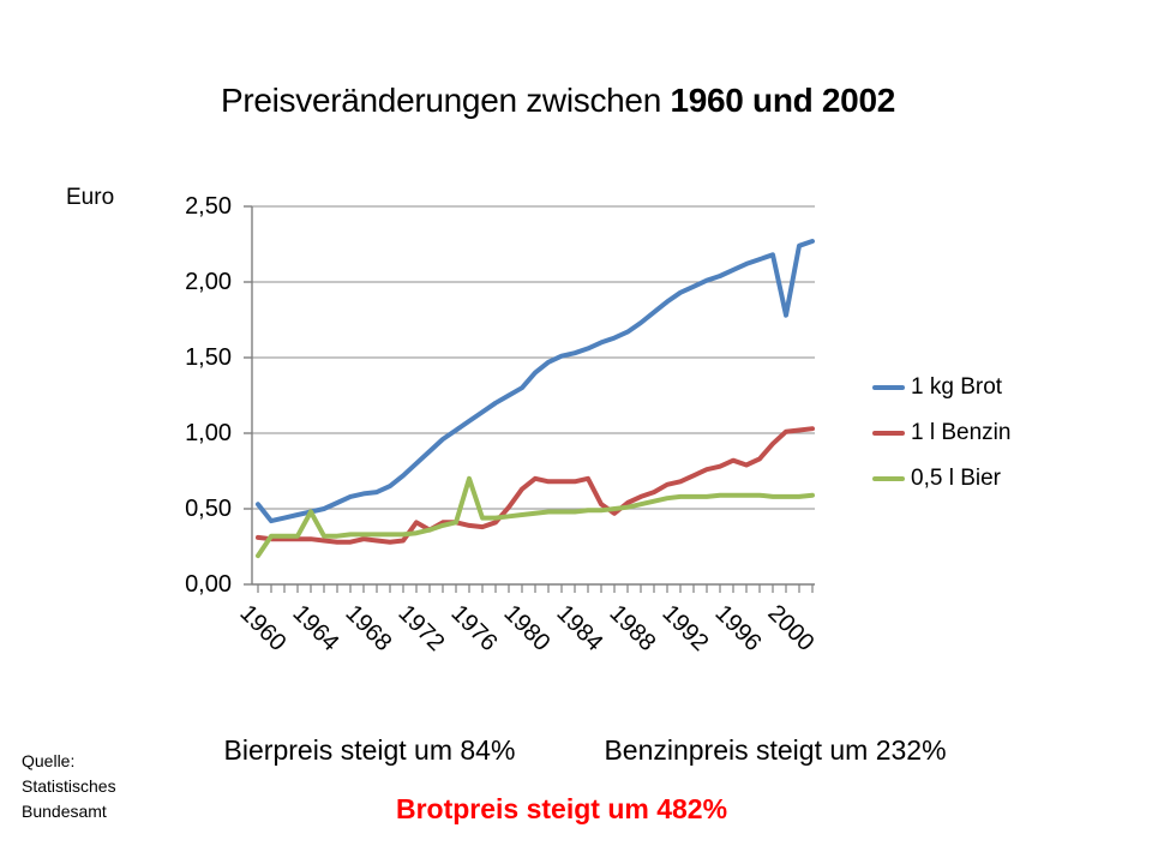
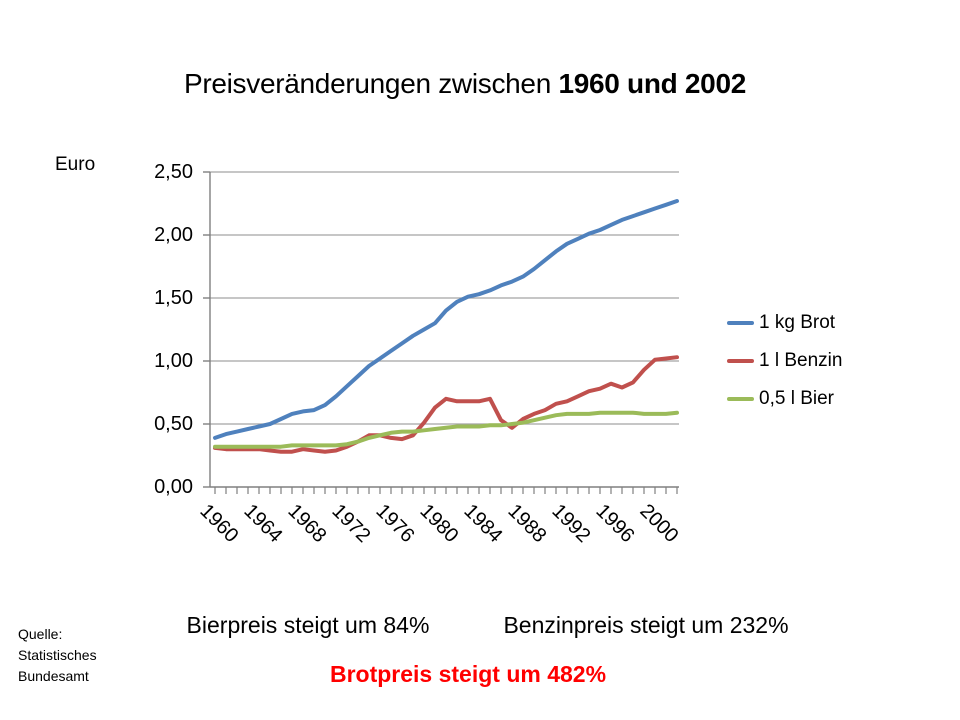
1 kg Brot/1960: 0,53 -> 0,39
0,5 l Bier/1960: 0,19 -> 0,32
0,5 l Bier/1964: 0,48 -> 0,32
1 l Benzin/1972: 0,41 -> 0,32
0,5 l Bier/1976: 0,70 -> 0,43
1 kg Brot/2000: 1,78 -> 2,21
